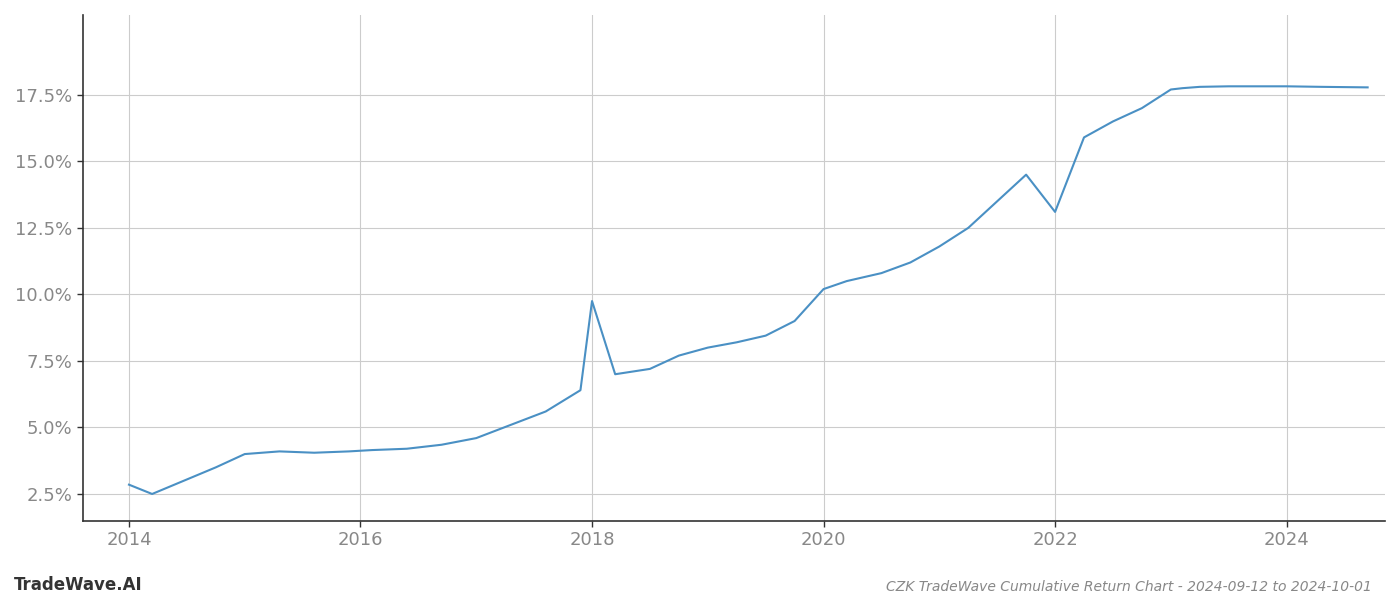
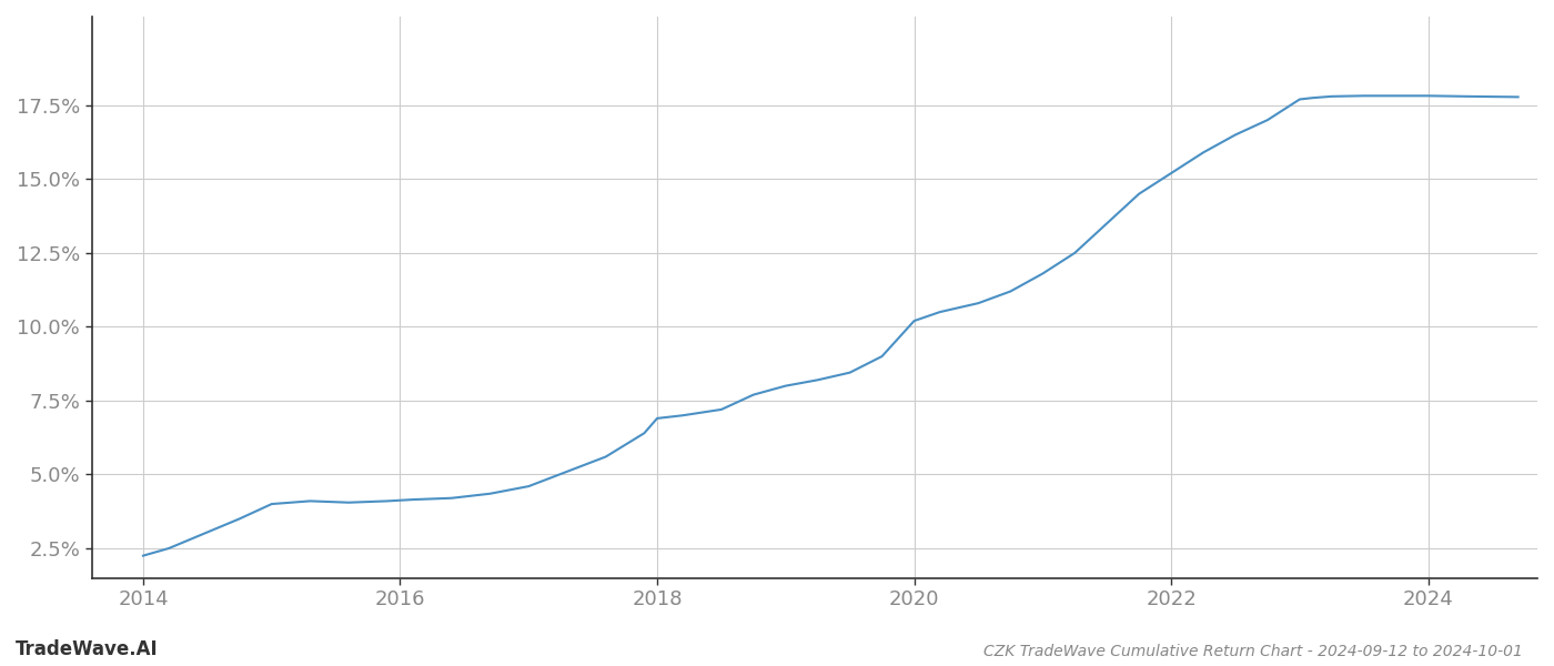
2014: 2.85% -> 2.25%
2018: 9.75% -> 6.90%
2022: 13.10% -> 15.20%
